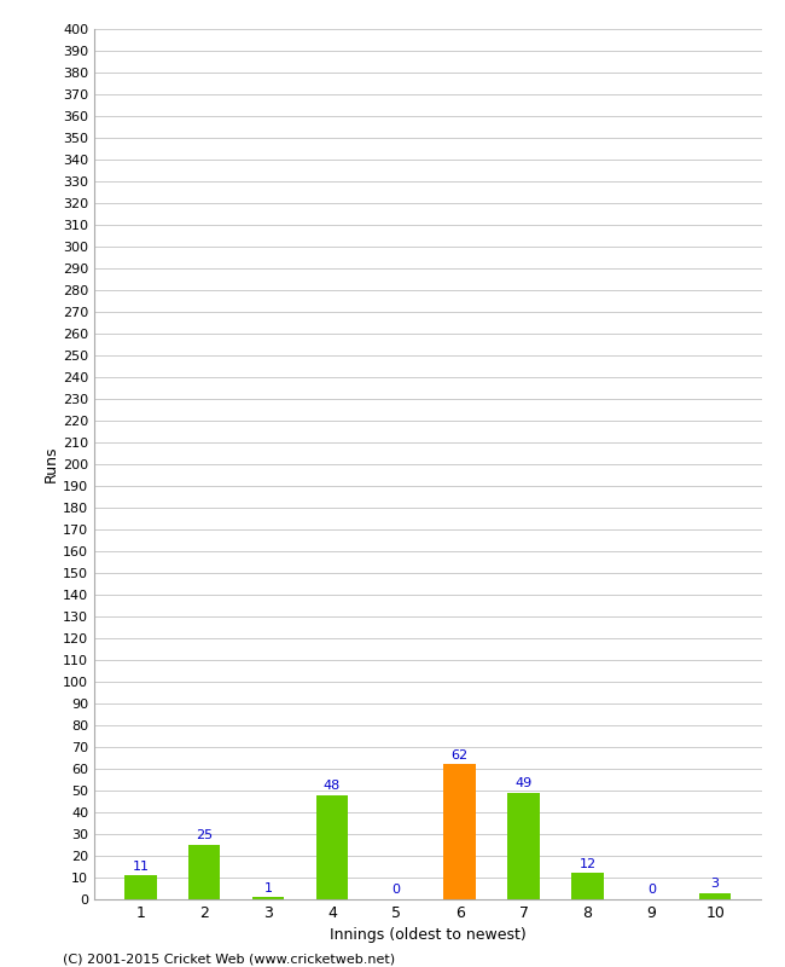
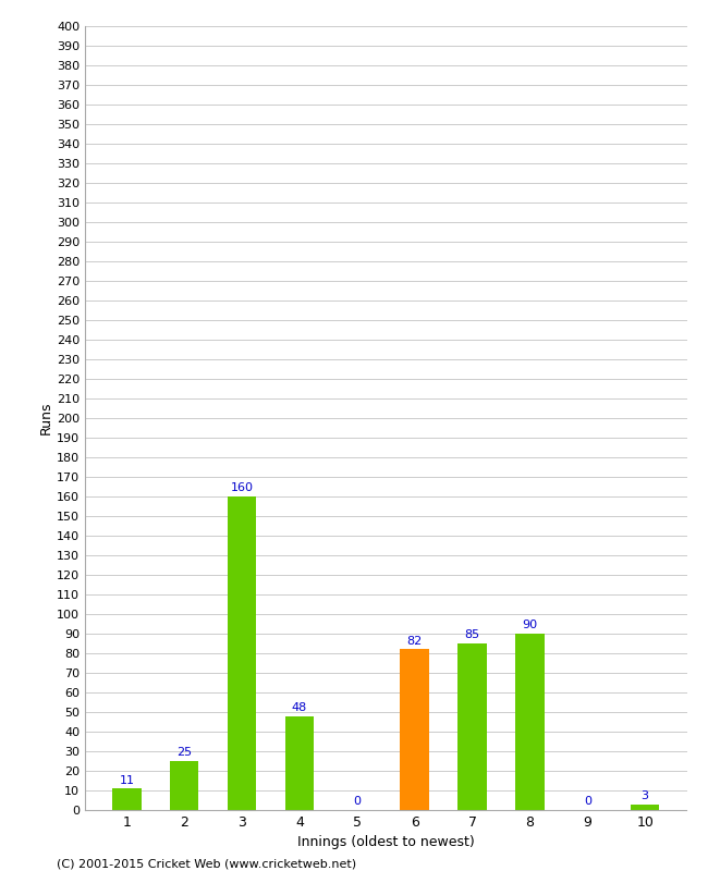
3: 1 -> 160
6: 62 -> 82
7: 49 -> 85
8: 12 -> 90
